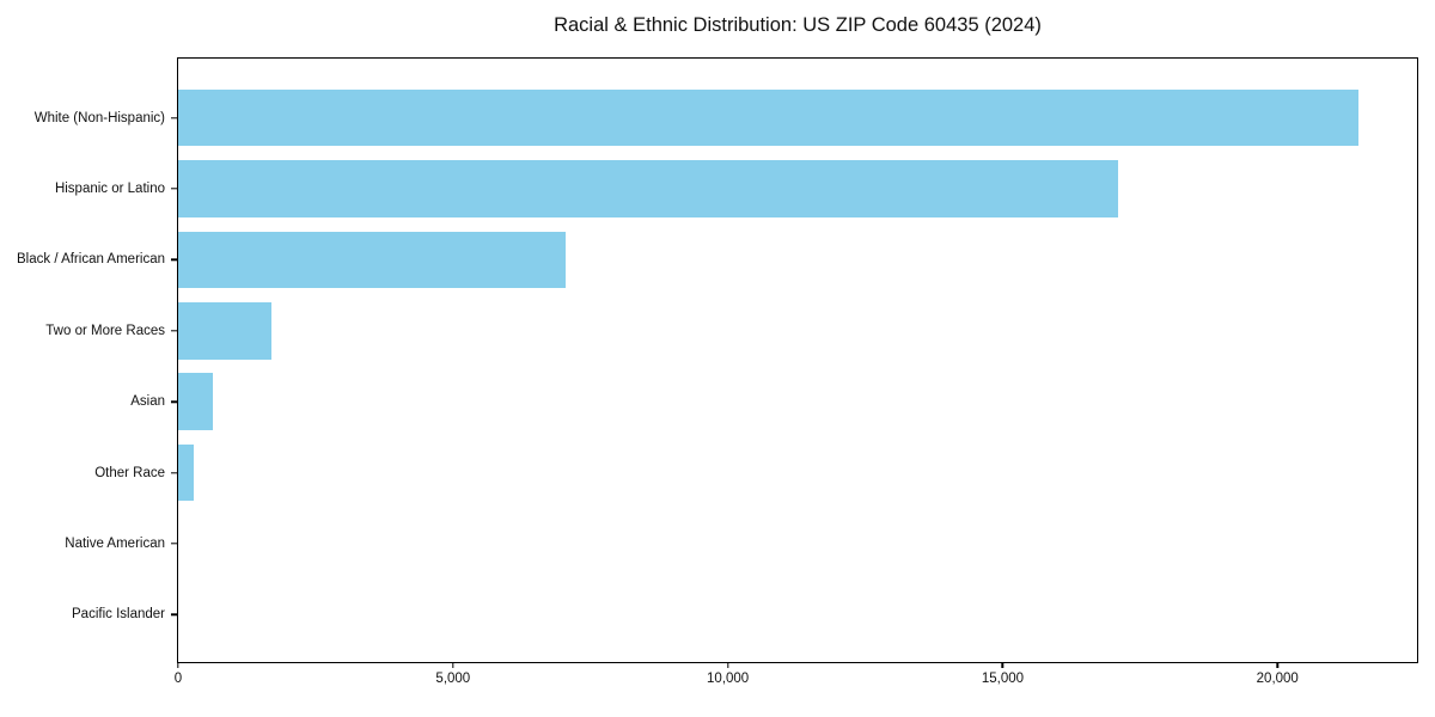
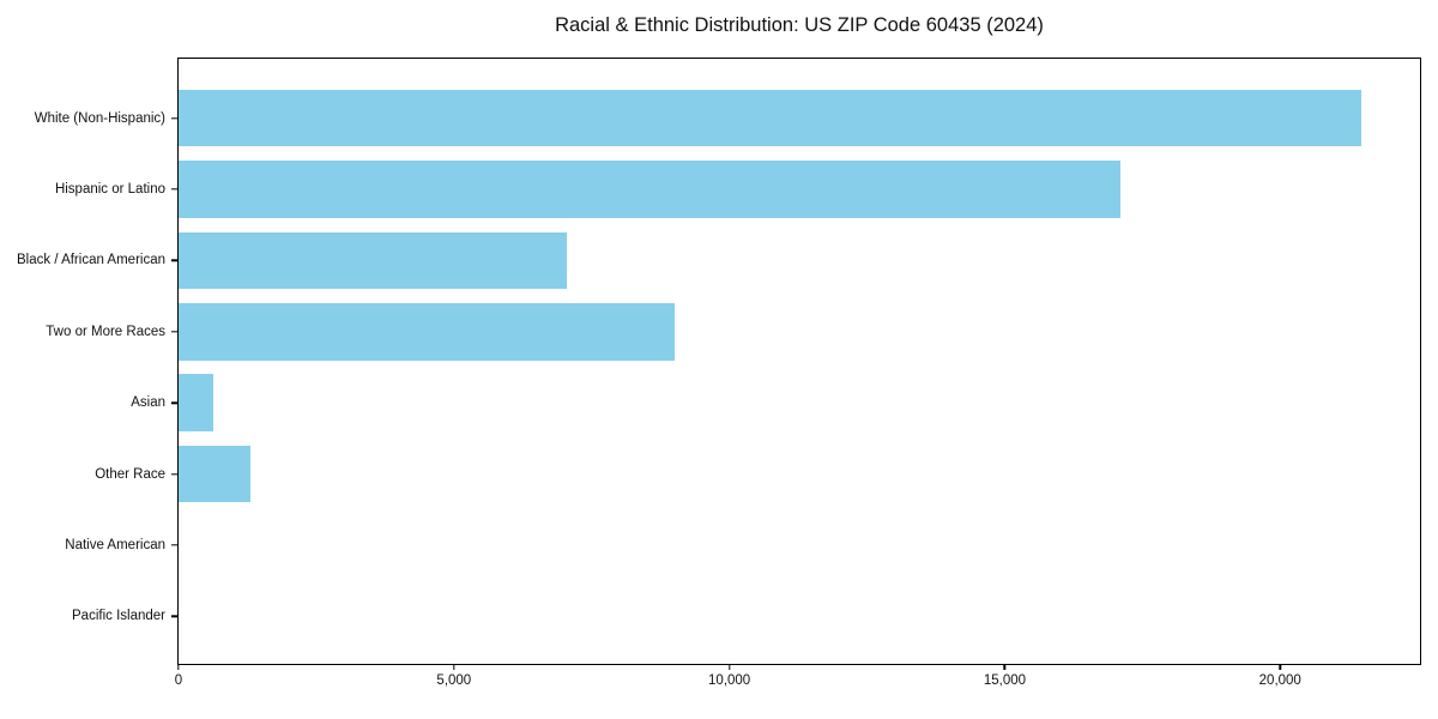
Two or More Races: 1700 -> 9000
Other Race: 300 -> 1300
